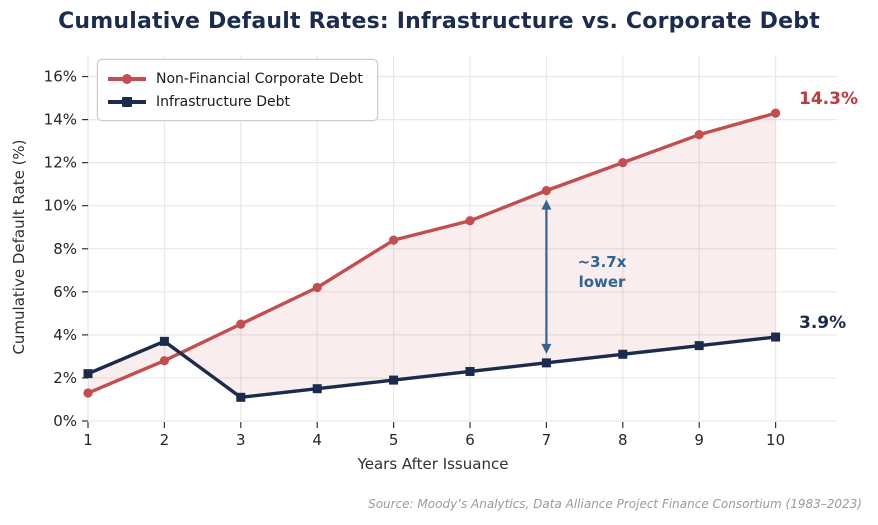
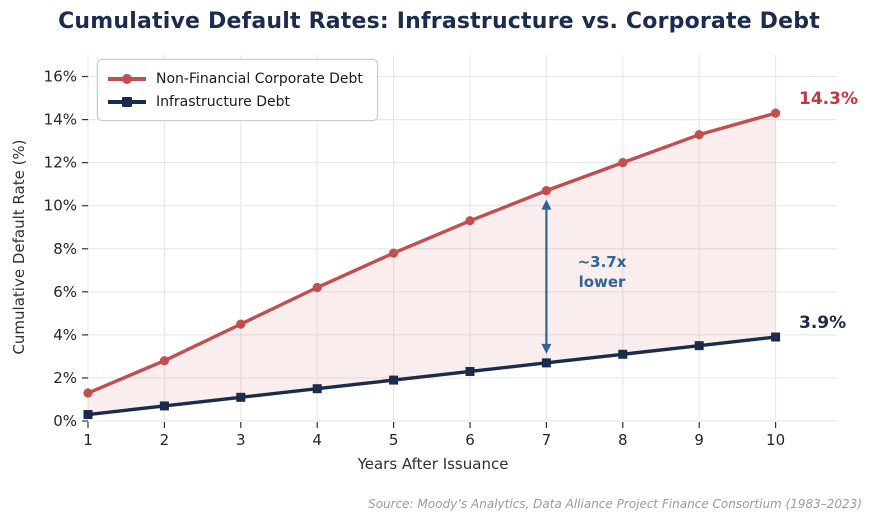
Infrastructure Debt/1: 2.2% -> 0.3%
Infrastructure Debt/2: 3.7% -> 0.7%
Non-Financial Corporate Debt/5: 8.4% -> 7.8%
